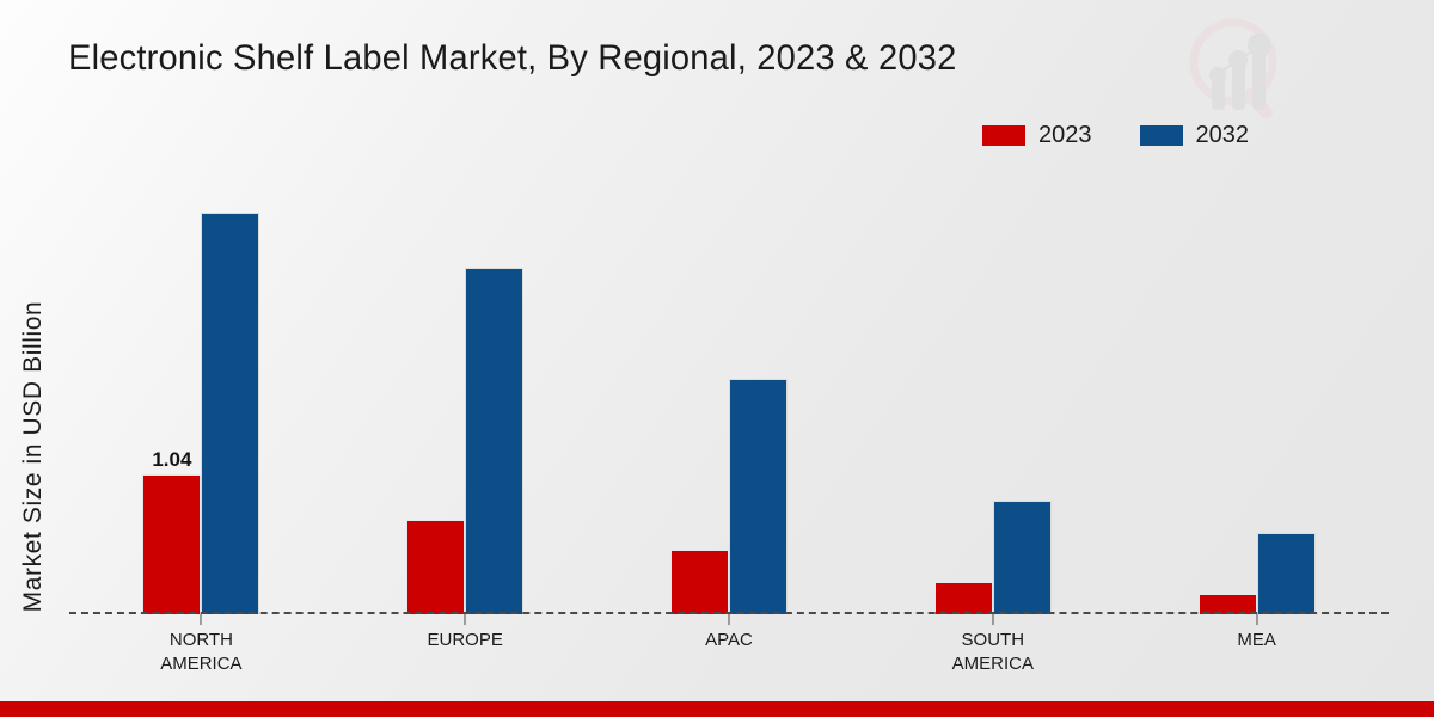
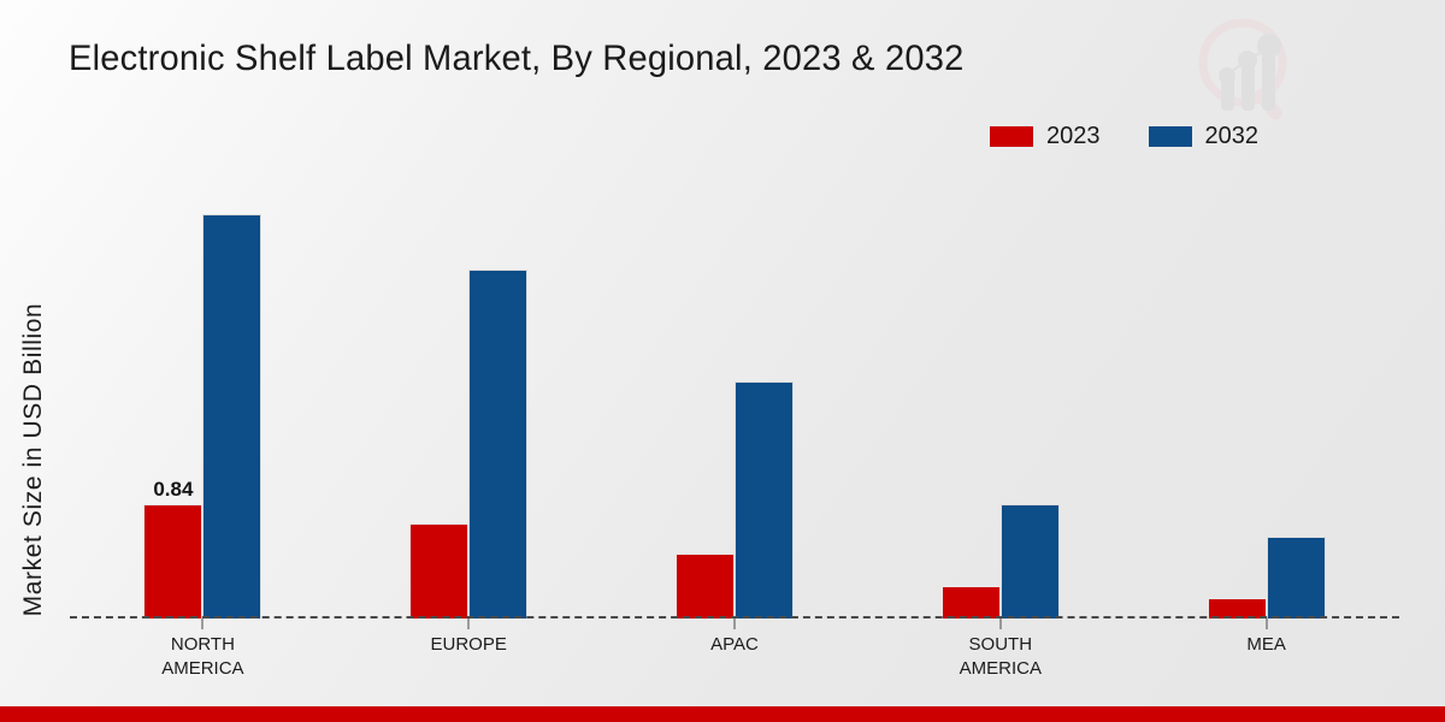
2023/NORTH AMERICA: 1.04 -> 0.84
